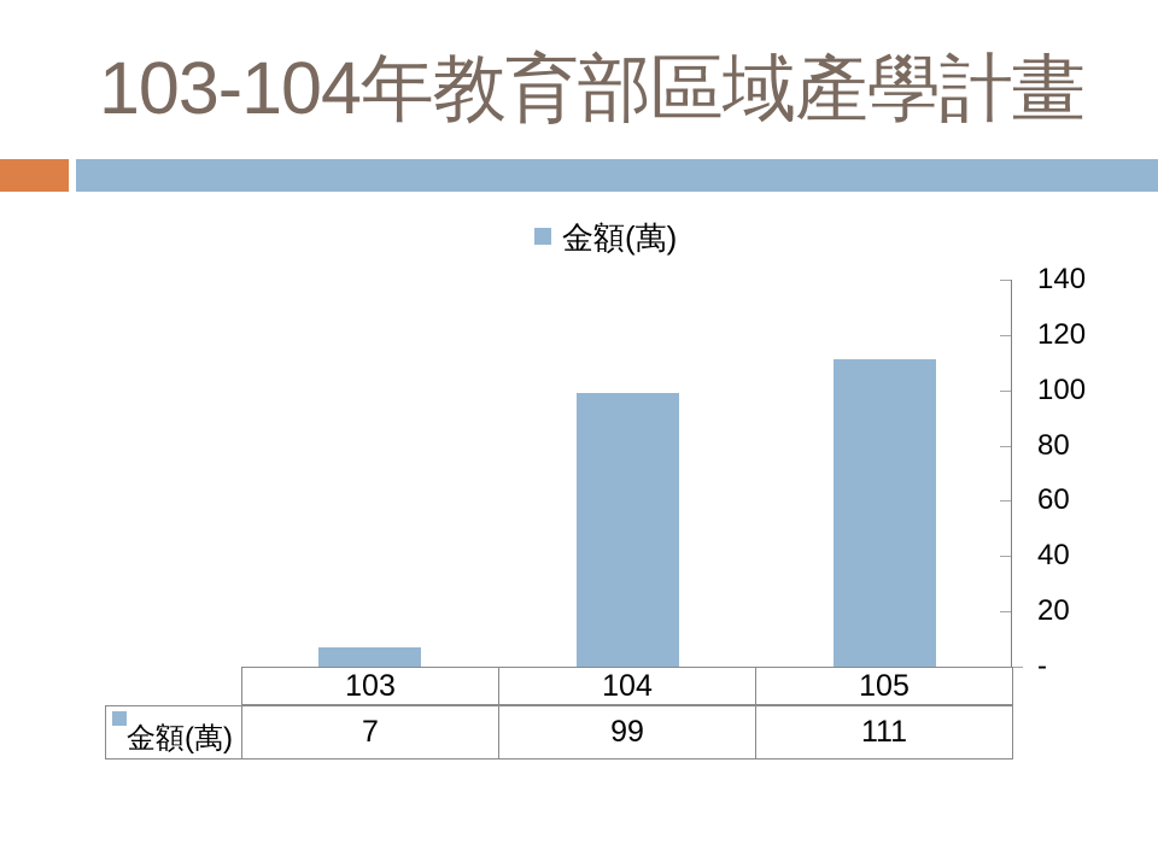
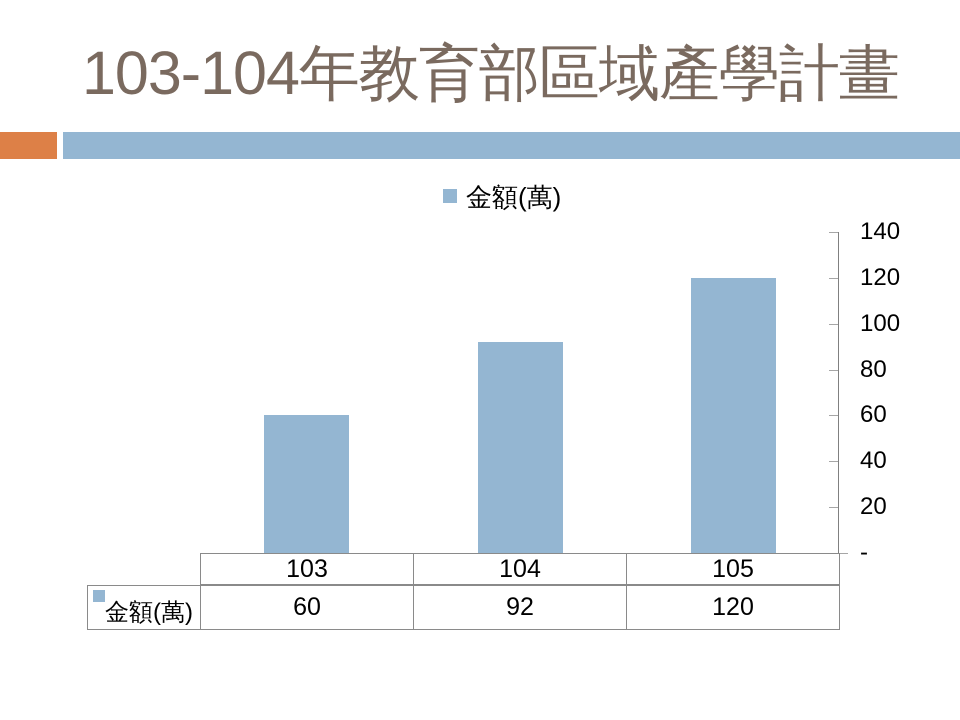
103: 7 -> 60
104: 99 -> 92
105: 111 -> 120
